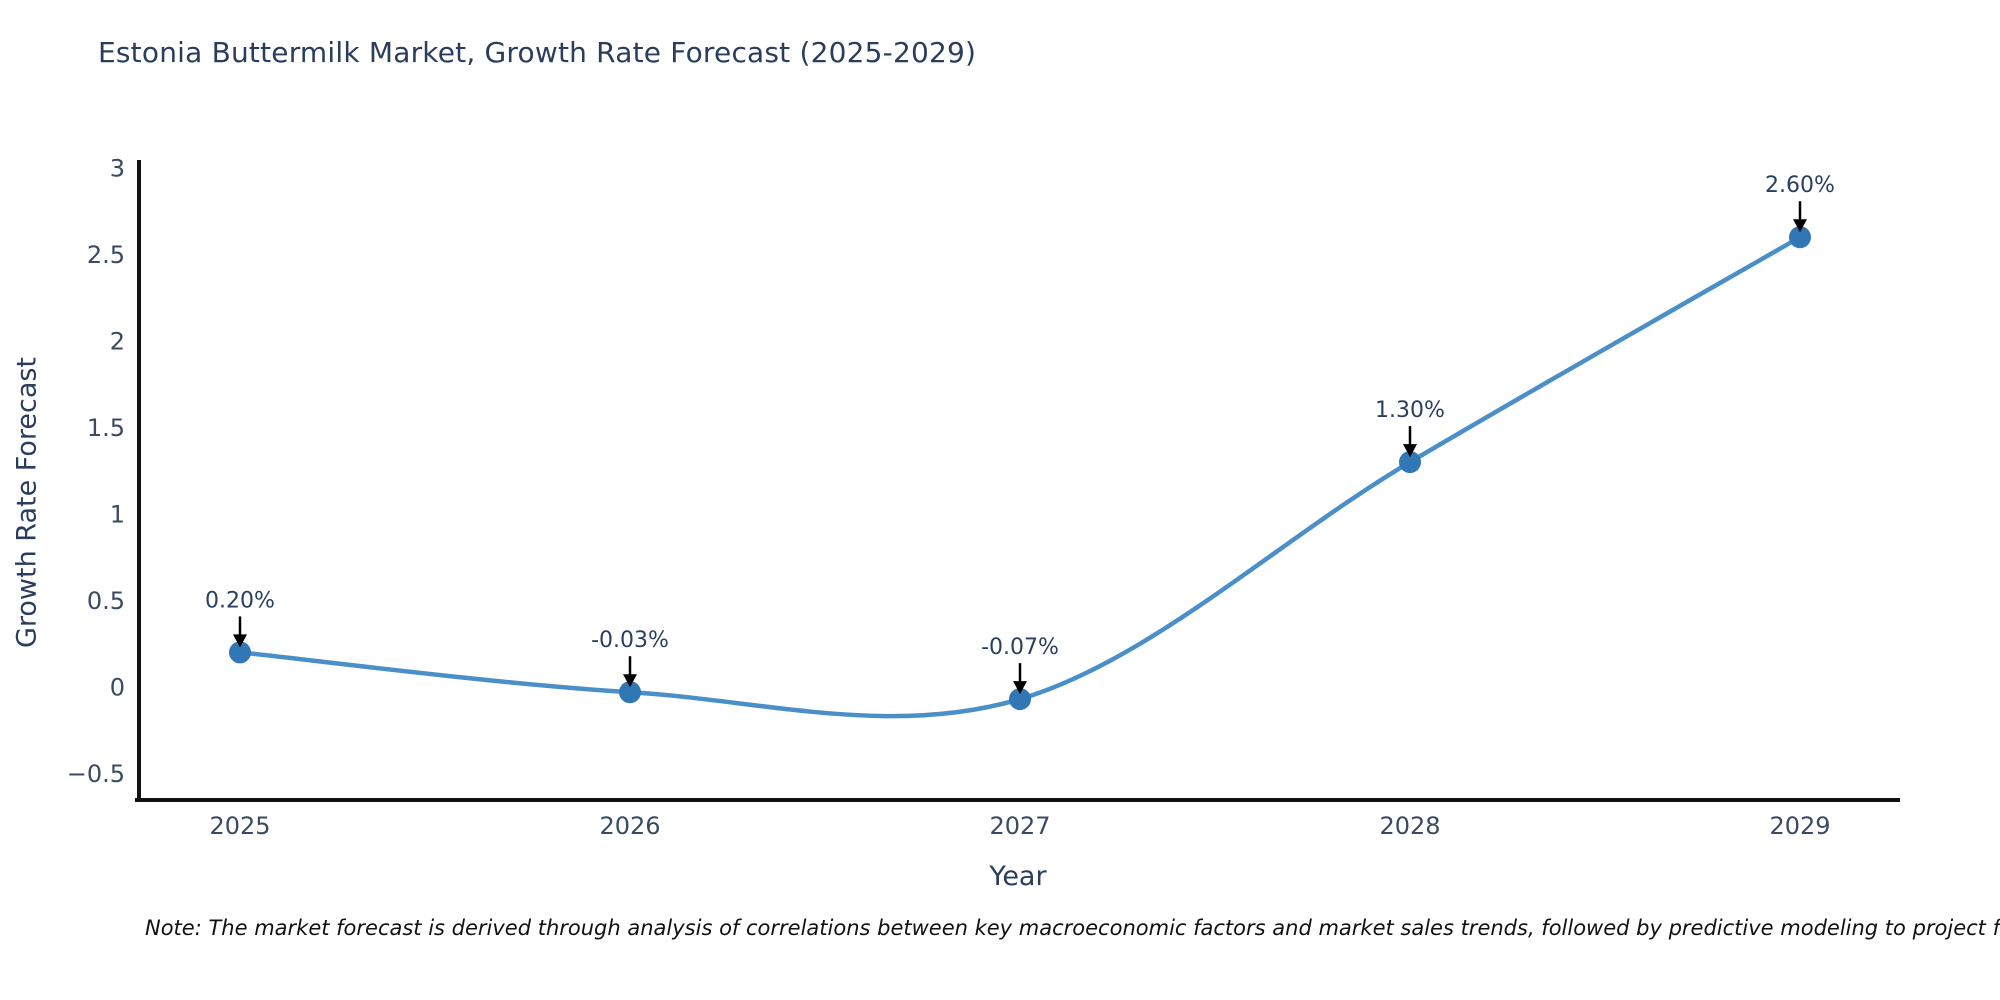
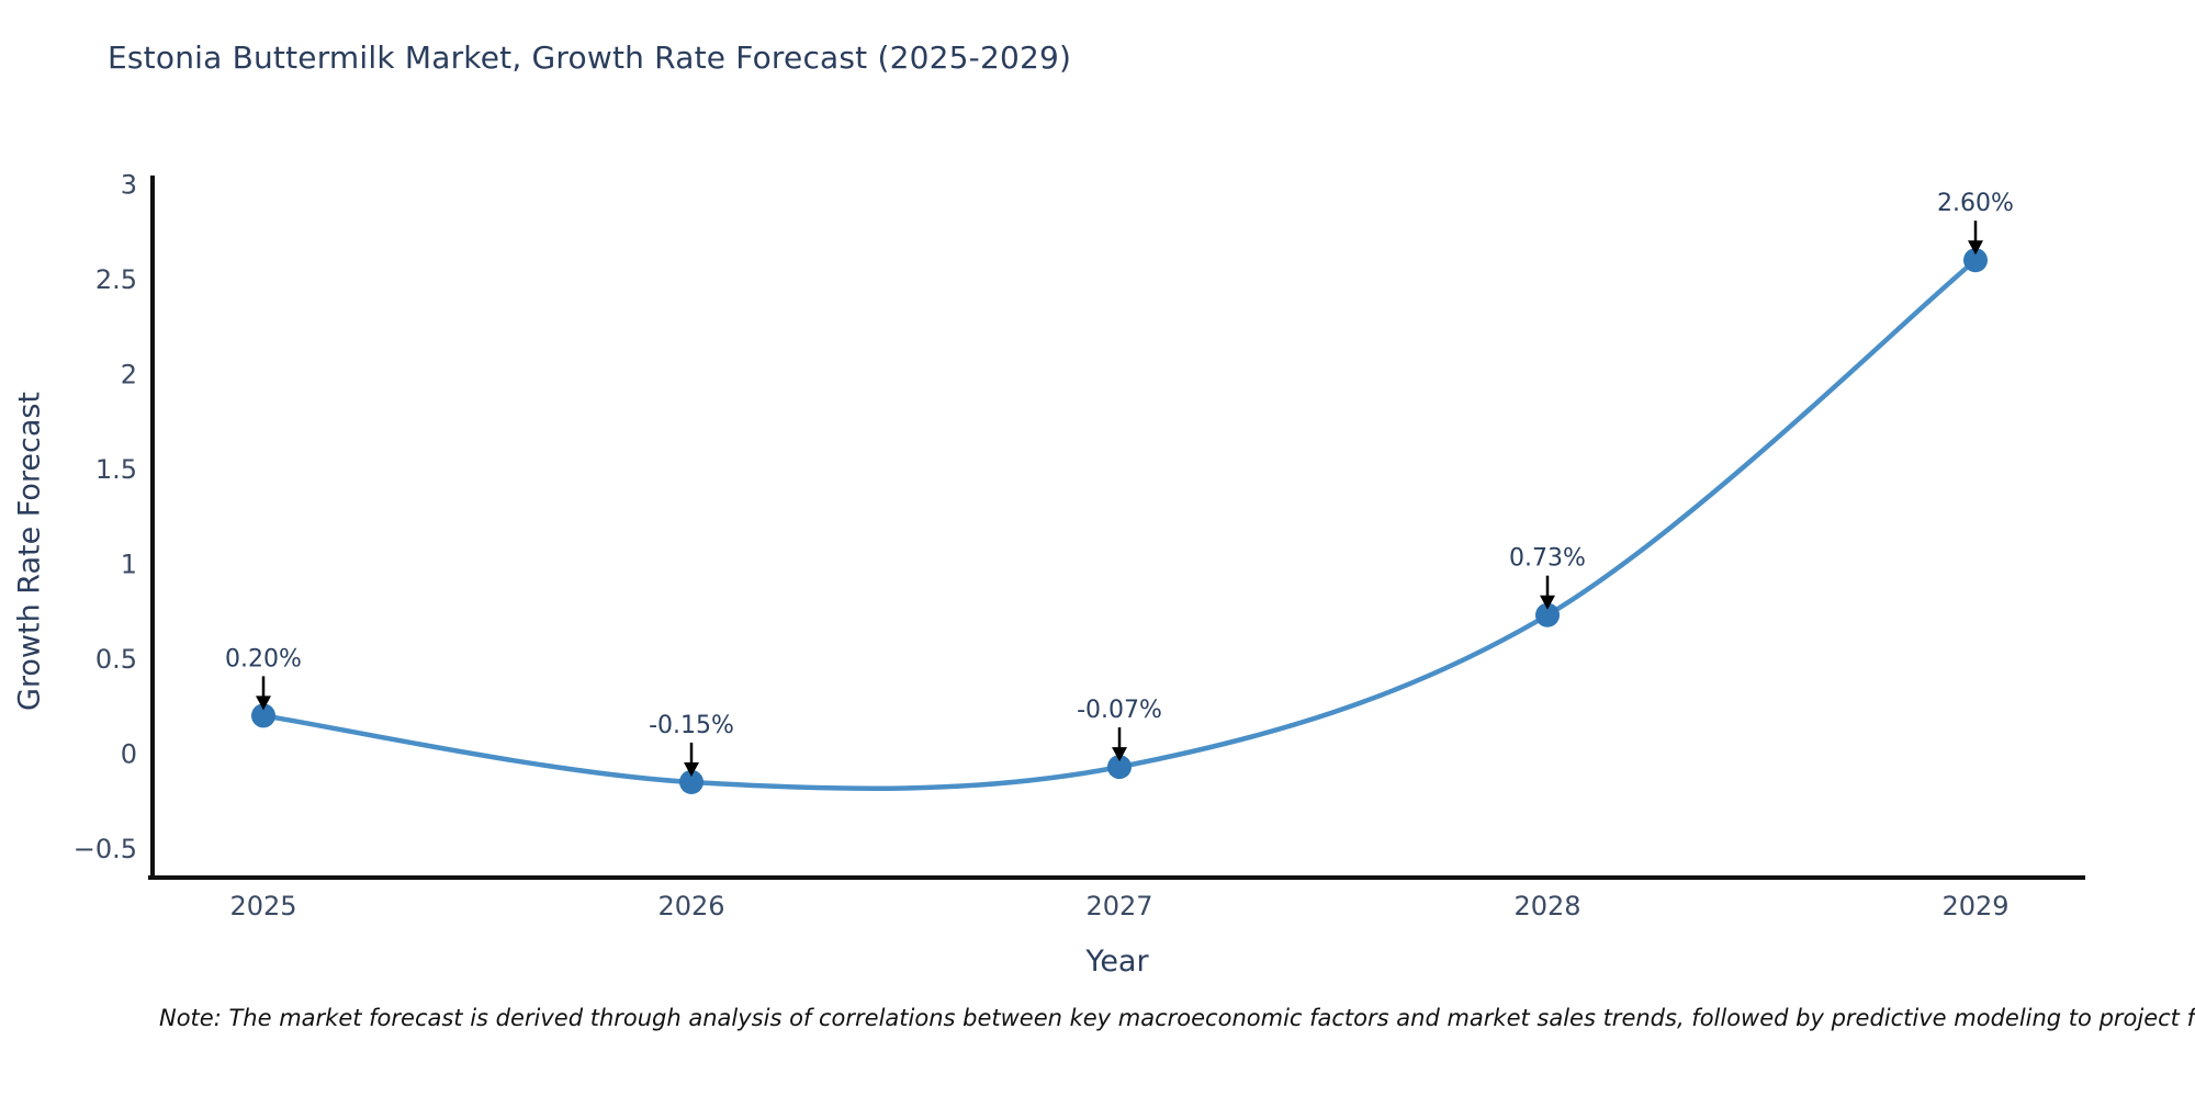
2026: -0.03% -> -0.15%
2028: 1.30% -> 0.73%
